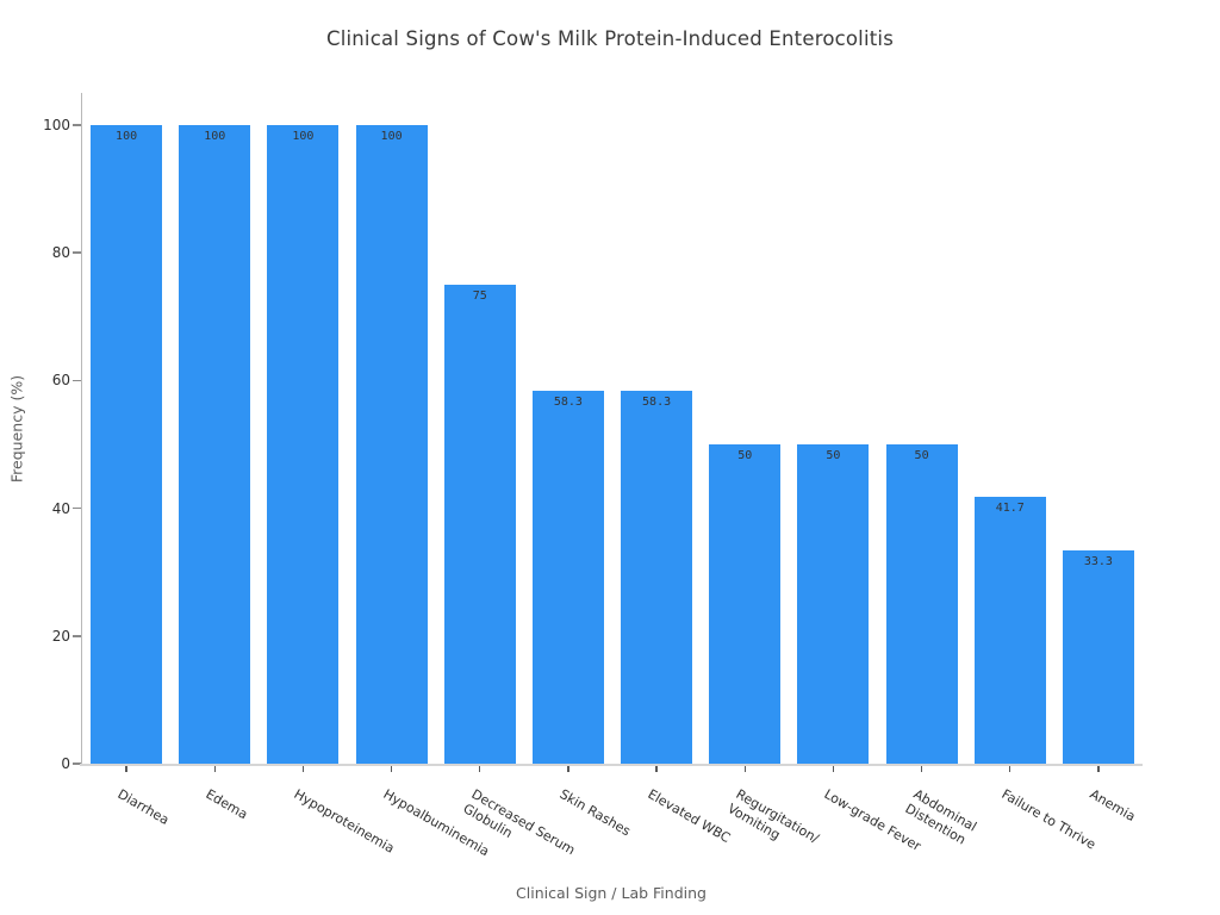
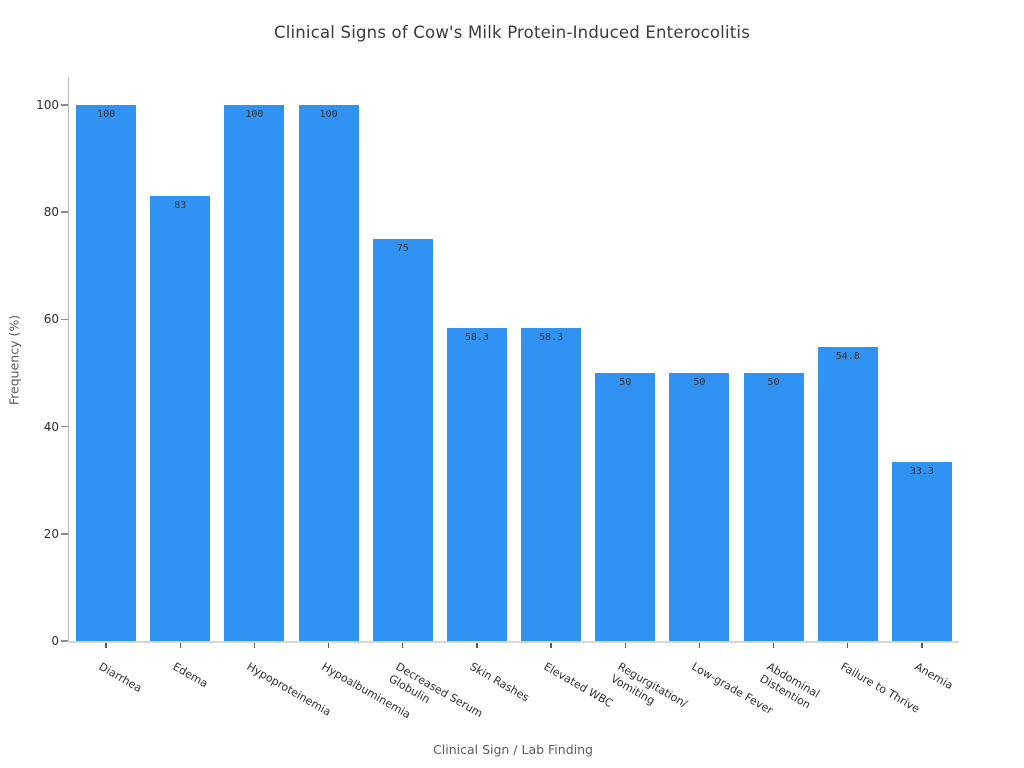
Edema: 100 -> 83
Failure to Thrive: 41.7 -> 54.8
